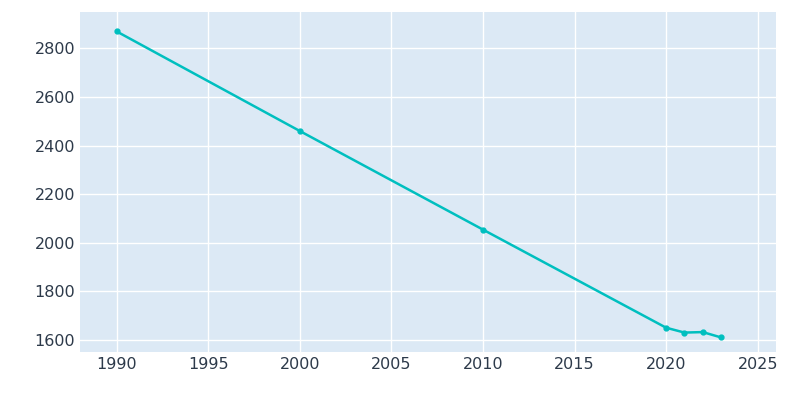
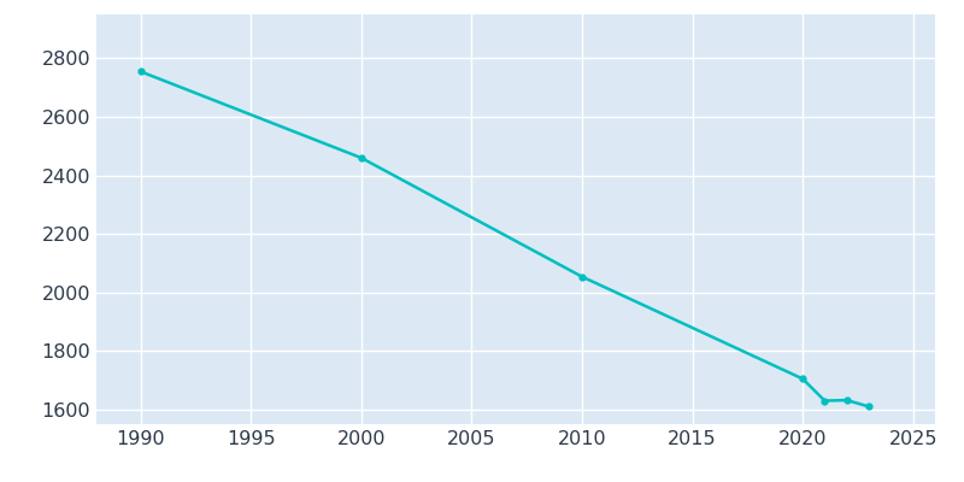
1990: 2870 -> 2755
2020: 1650 -> 1705
